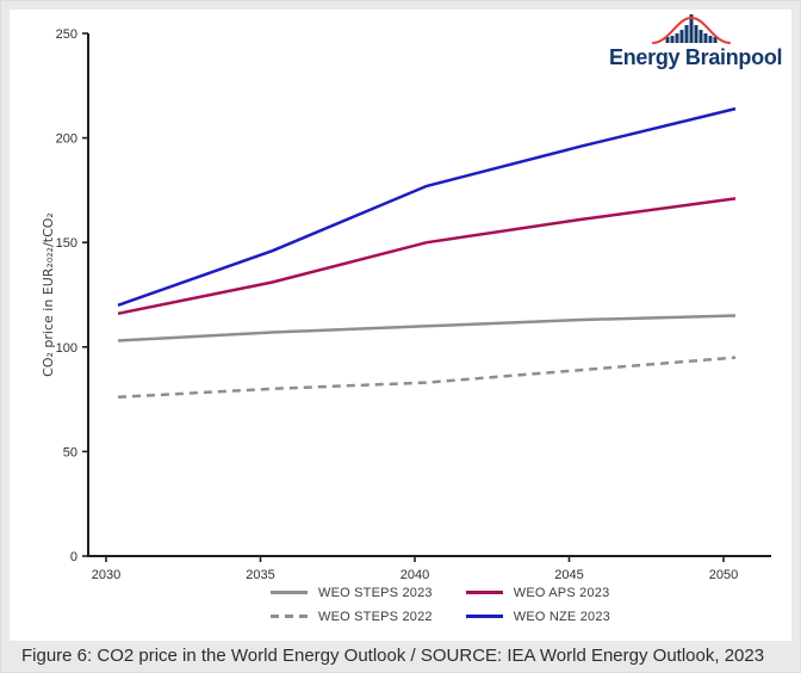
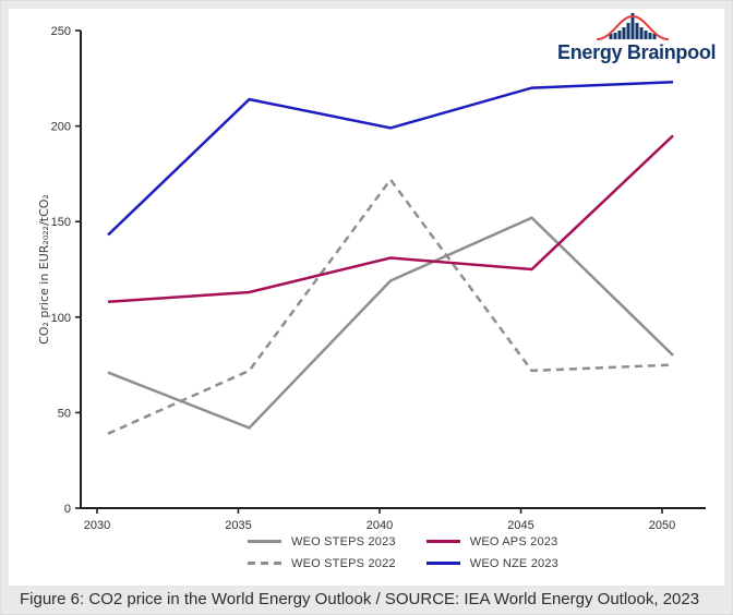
WEO STEPS 2023/2030: 103 -> 71
WEO STEPS 2022/2030: 76 -> 39
WEO APS 2023/2030: 116 -> 108
WEO NZE 2023/2030: 120 -> 143
WEO STEPS 2023/2035: 107 -> 42
WEO STEPS 2022/2035: 80 -> 72
WEO APS 2023/2035: 131 -> 113
WEO NZE 2023/2035: 146 -> 214
WEO STEPS 2023/2040: 110 -> 119
WEO STEPS 2022/2040: 83 -> 172
WEO APS 2023/2040: 150 -> 131
WEO NZE 2023/2040: 177 -> 199
WEO STEPS 2023/2045: 113 -> 152
WEO STEPS 2022/2045: 89 -> 72
WEO APS 2023/2045: 161 -> 125
WEO NZE 2023/2045: 196 -> 220
WEO STEPS 2023/2050: 115 -> 80
WEO STEPS 2022/2050: 95 -> 75
WEO APS 2023/2050: 171 -> 195
WEO NZE 2023/2050: 214 -> 223
